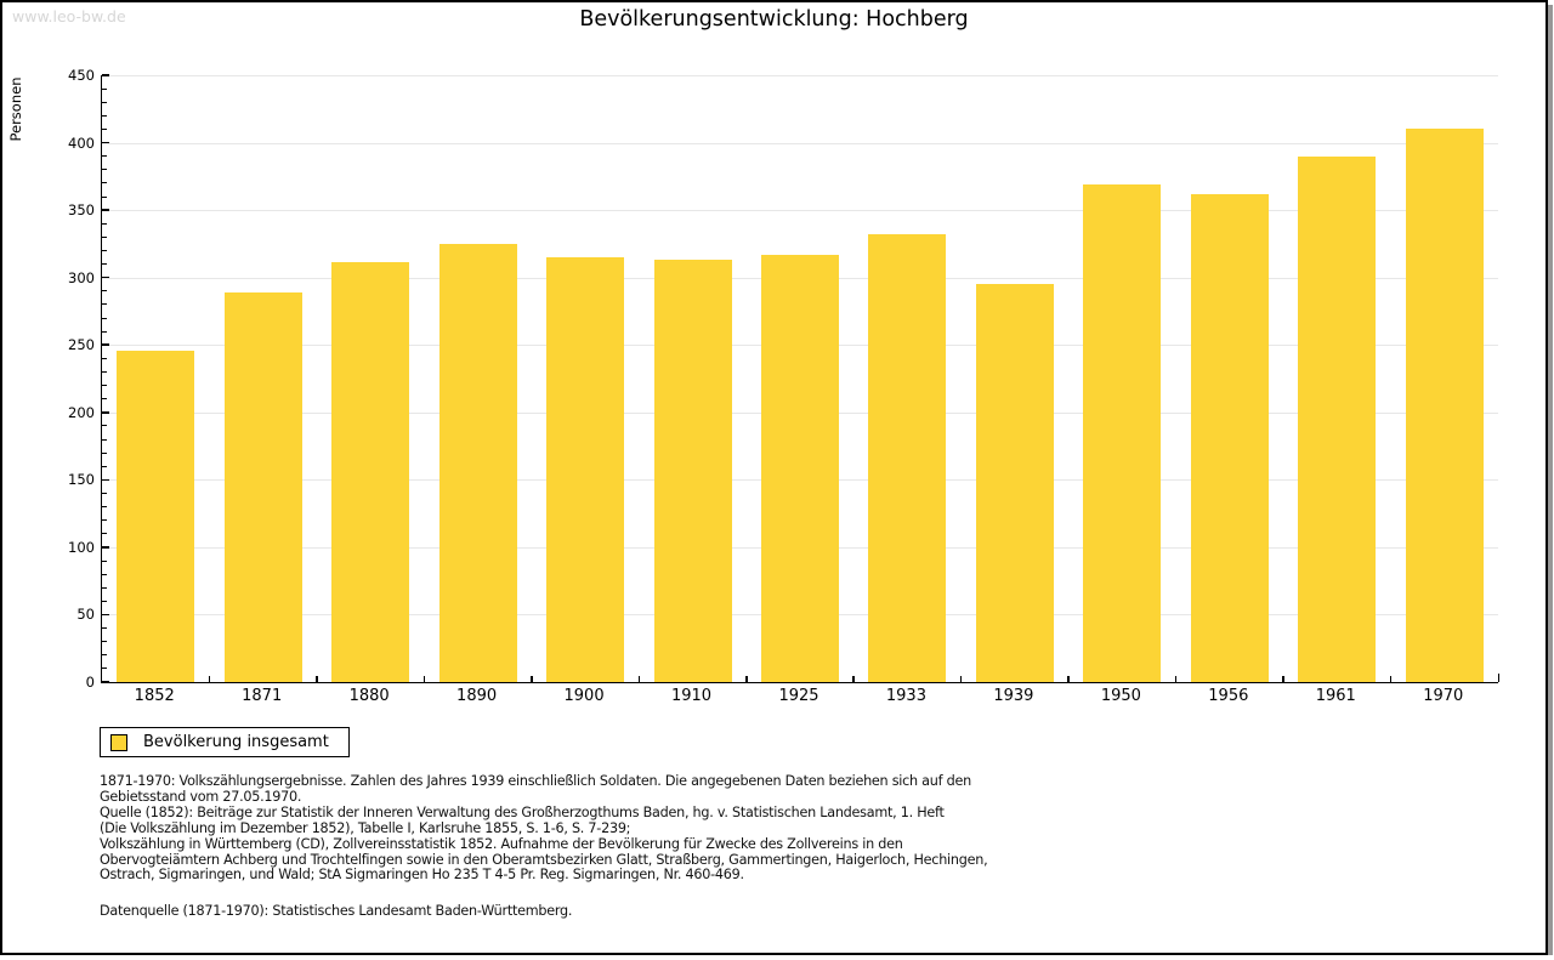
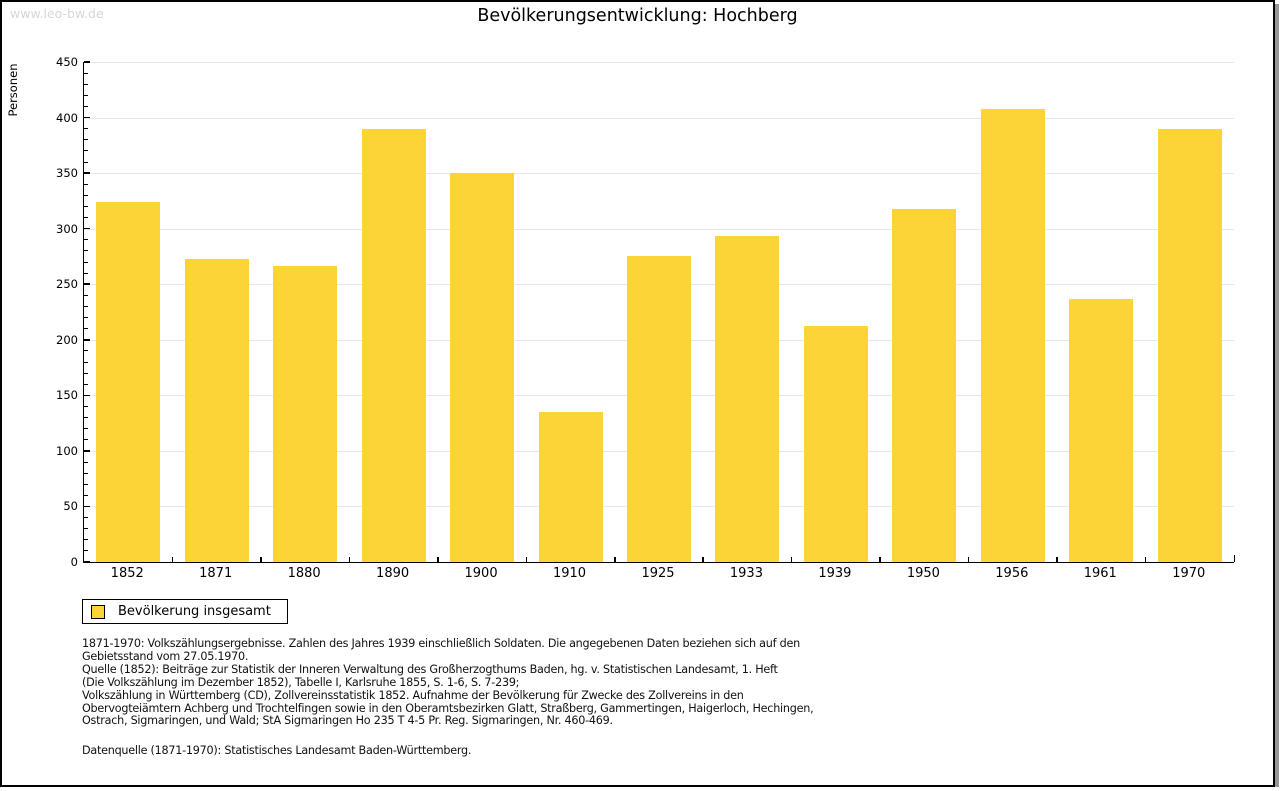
1852: 246 -> 324
1871: 289 -> 273
1880: 311 -> 266
1890: 325 -> 390
1900: 315 -> 350
1910: 313 -> 135
1925: 317 -> 275
1933: 332 -> 293
1939: 295 -> 212
1950: 369 -> 318
1956: 362 -> 408
1961: 390 -> 237
1970: 410 -> 390
